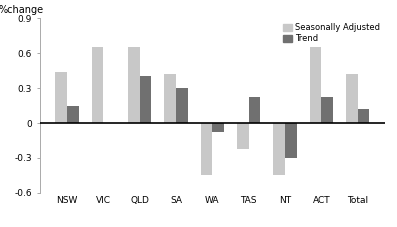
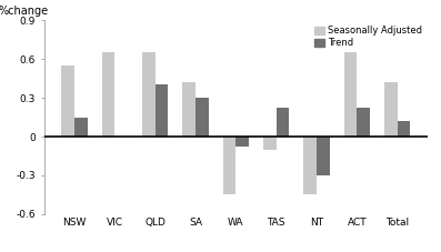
Seasonally Adjusted/NSW: 0.44 -> 0.55
Seasonally Adjusted/TAS: -0.22 -> -0.10
